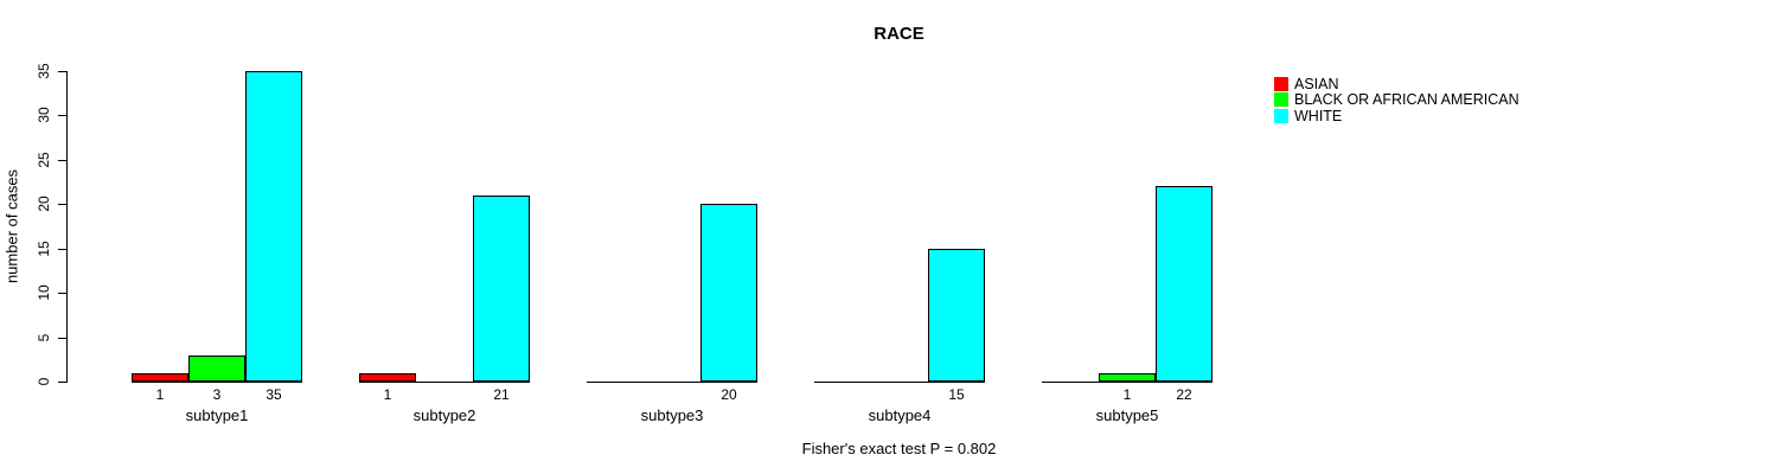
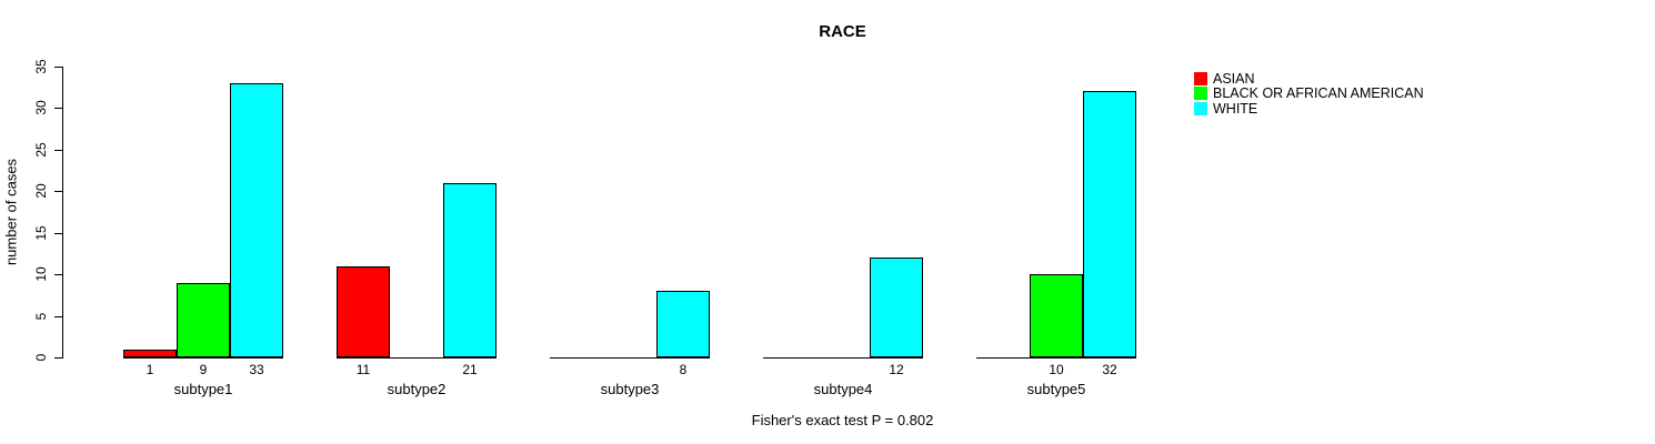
BLACK OR AFRICAN AMERICAN/subtype1: 3 -> 9
WHITE/subtype1: 35 -> 33
ASIAN/subtype2: 1 -> 11
WHITE/subtype3: 20 -> 8
WHITE/subtype4: 15 -> 12
BLACK OR AFRICAN AMERICAN/subtype5: 1 -> 10
WHITE/subtype5: 22 -> 32
